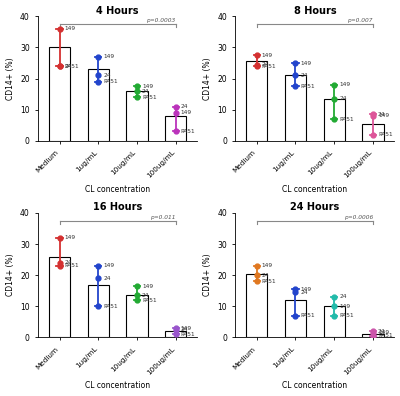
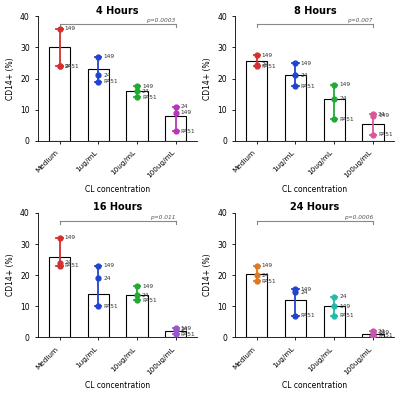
16 Hours/1ug/mL: 17.0 -> 14.0
